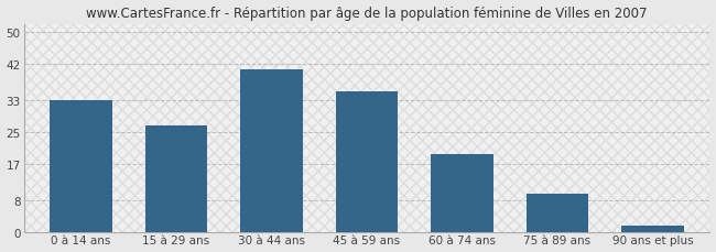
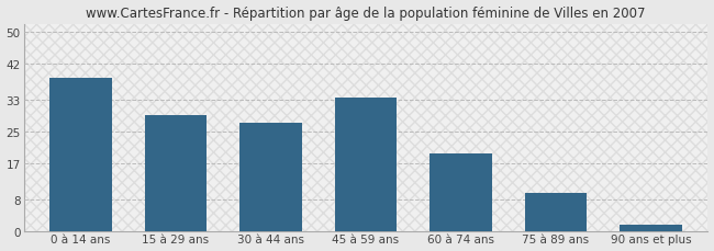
0 à 14 ans: 33.0 -> 38.5
15 à 29 ans: 26.5 -> 29.0
30 à 44 ans: 40.5 -> 27.0
45 à 59 ans: 35.2 -> 33.5
